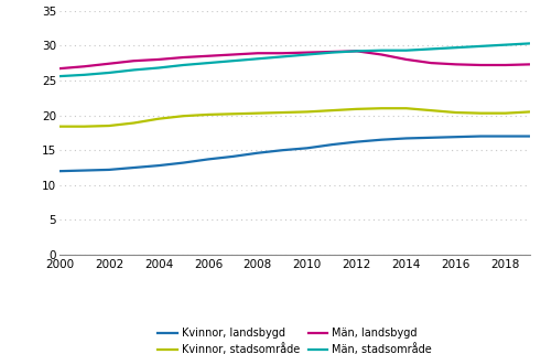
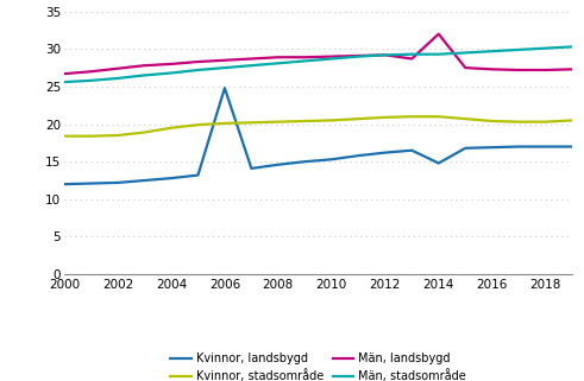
Kvinnor, landsbygd/2006: 13.7 -> 24.8
Kvinnor, landsbygd/2014: 16.7 -> 14.8
Män, landsbygd/2014: 28.0 -> 32.0
